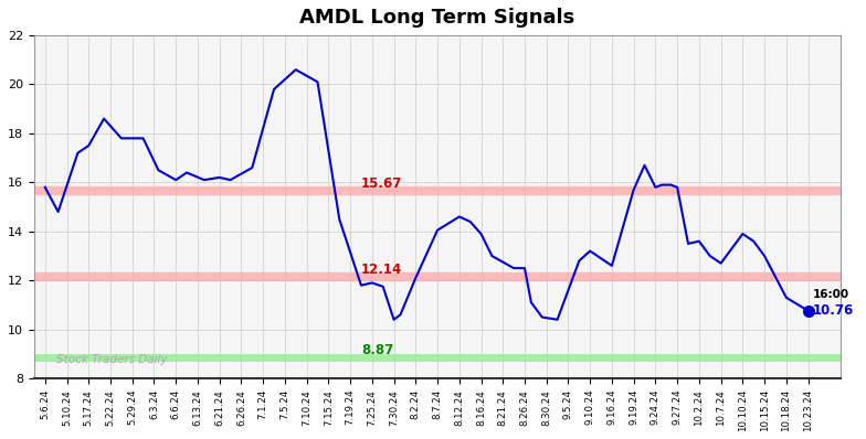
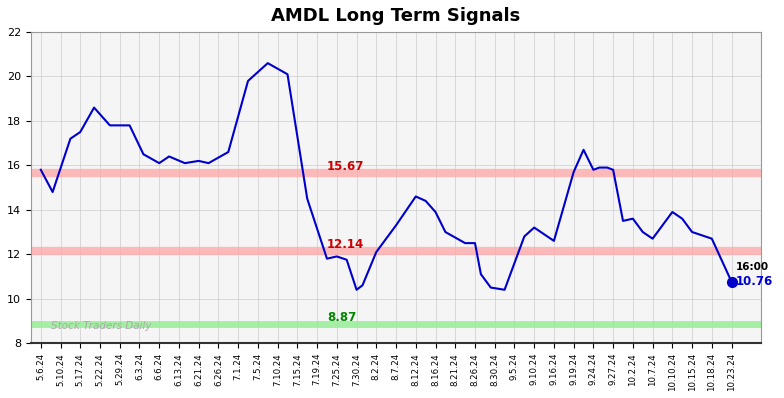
8.7.24: 14.05 -> 13.30
10.18.24: 11.30 -> 12.70
